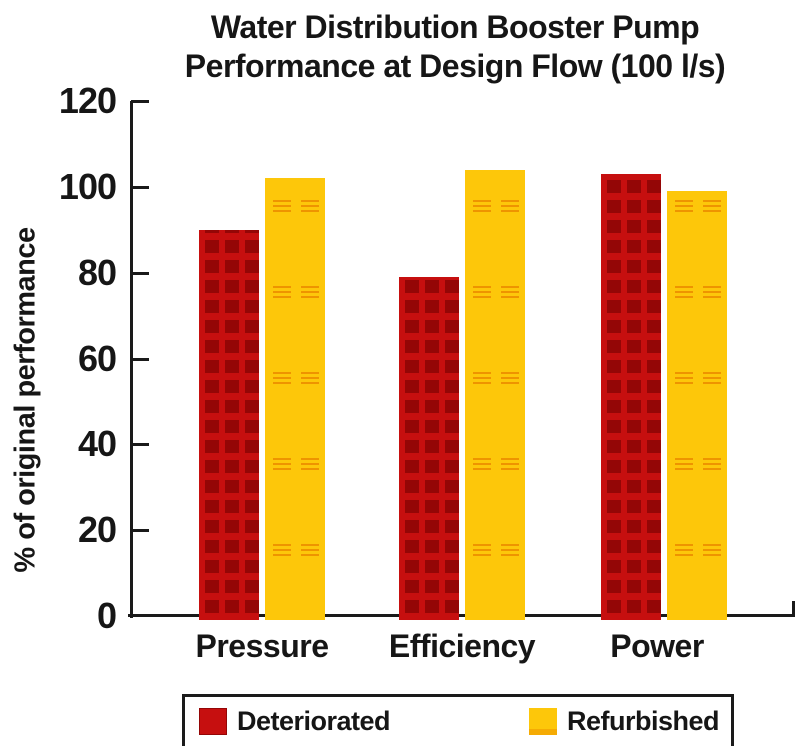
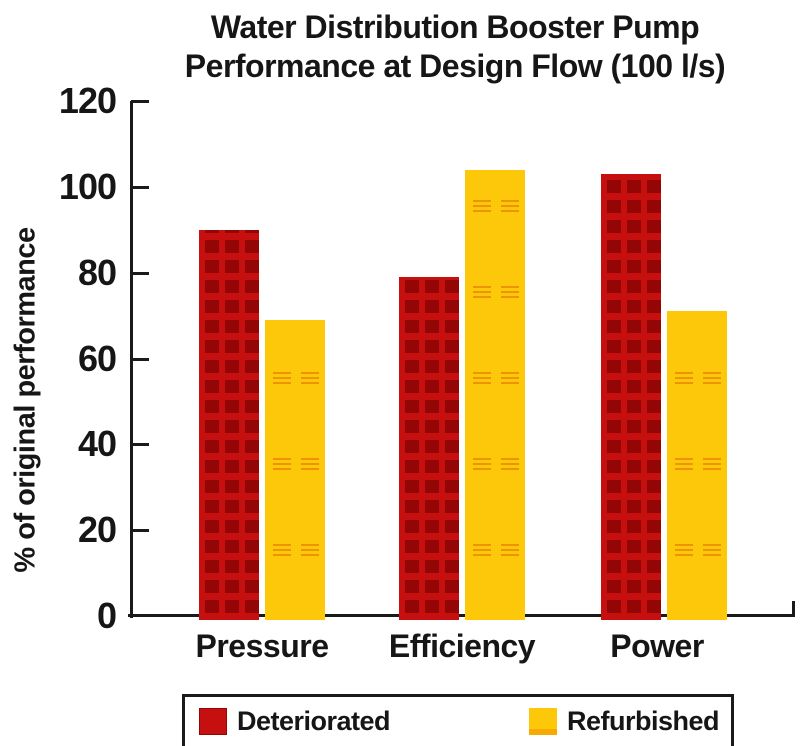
Refurbished/Pressure: 102 -> 69
Refurbished/Power: 99 -> 71
